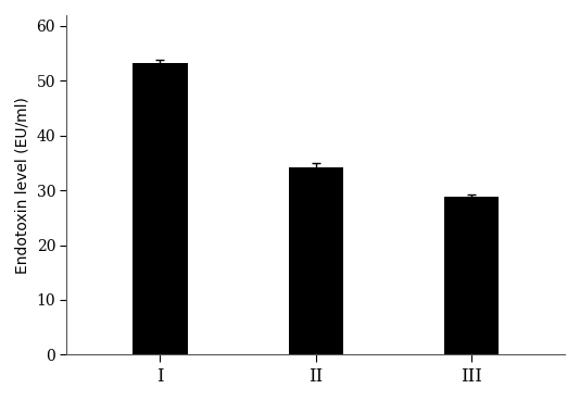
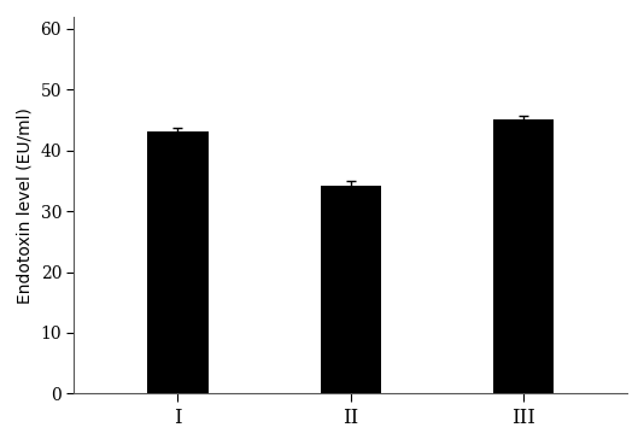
I: 53.2 -> 43.2
III: 28.8 -> 45.2
